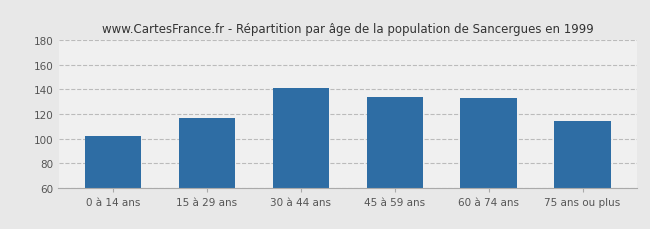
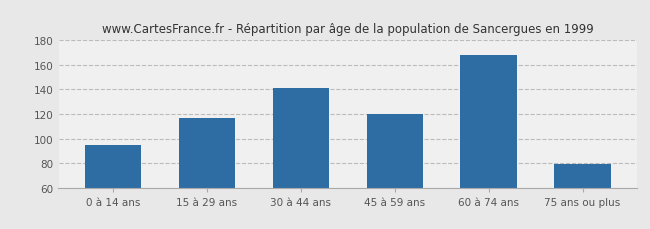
0 à 14 ans: 102 -> 95
45 à 59 ans: 134 -> 120
60 à 74 ans: 133 -> 168
75 ans ou plus: 114 -> 79
